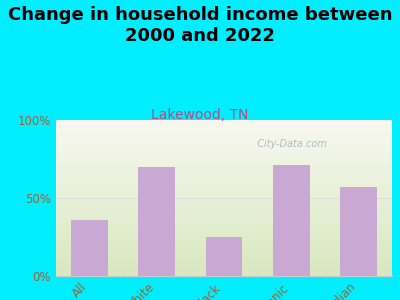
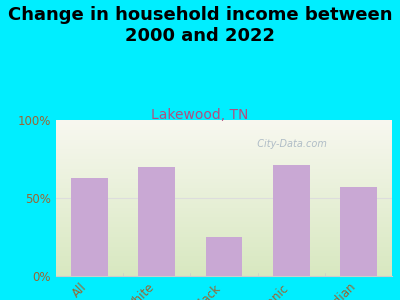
All: 36% -> 63%
